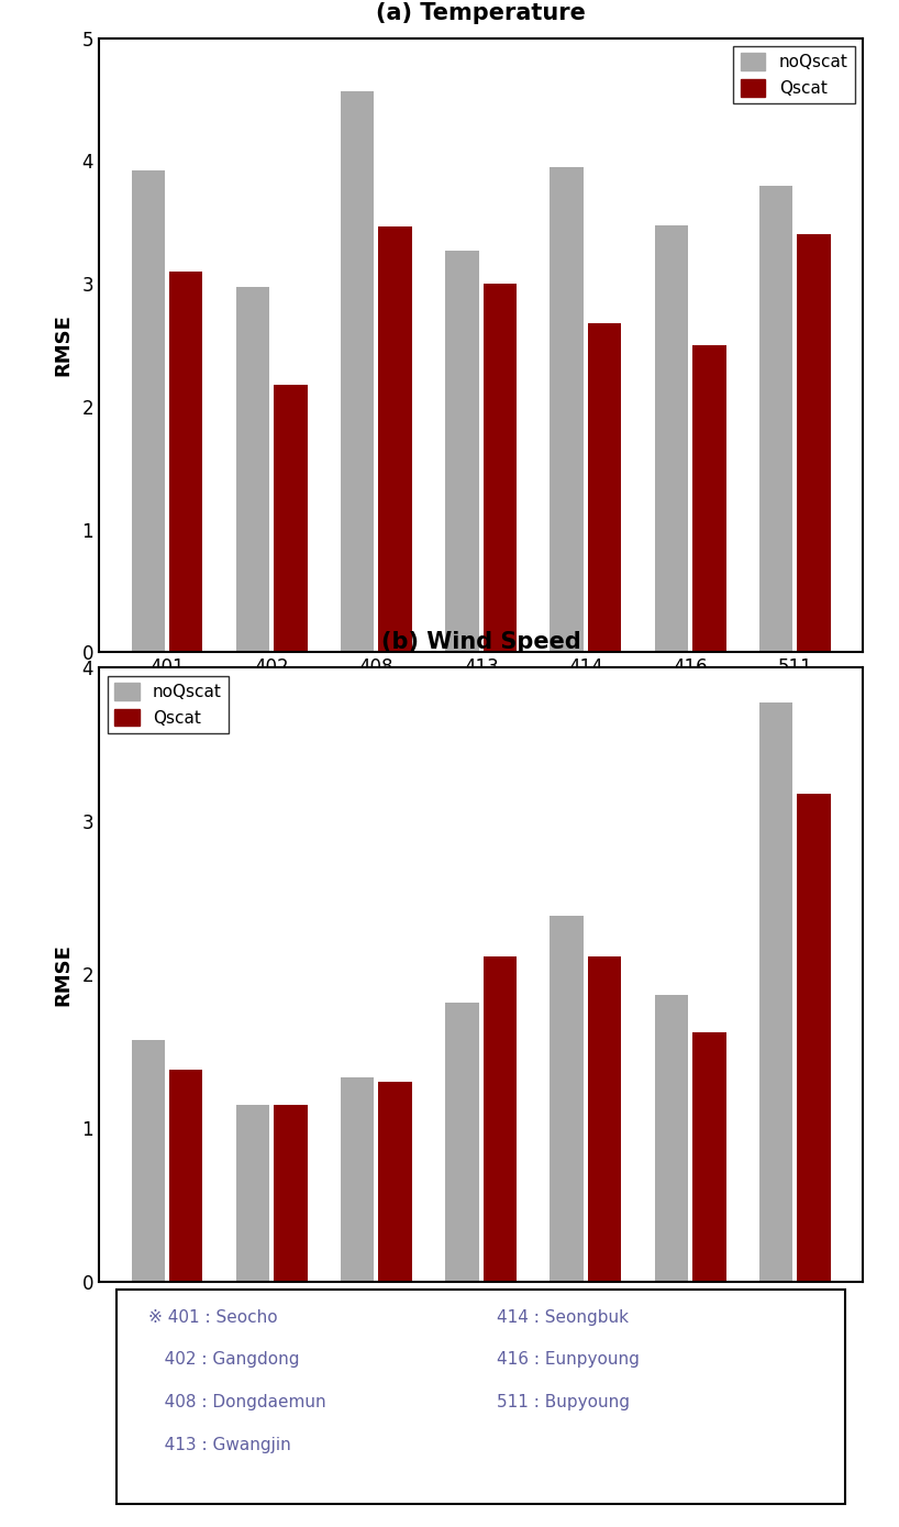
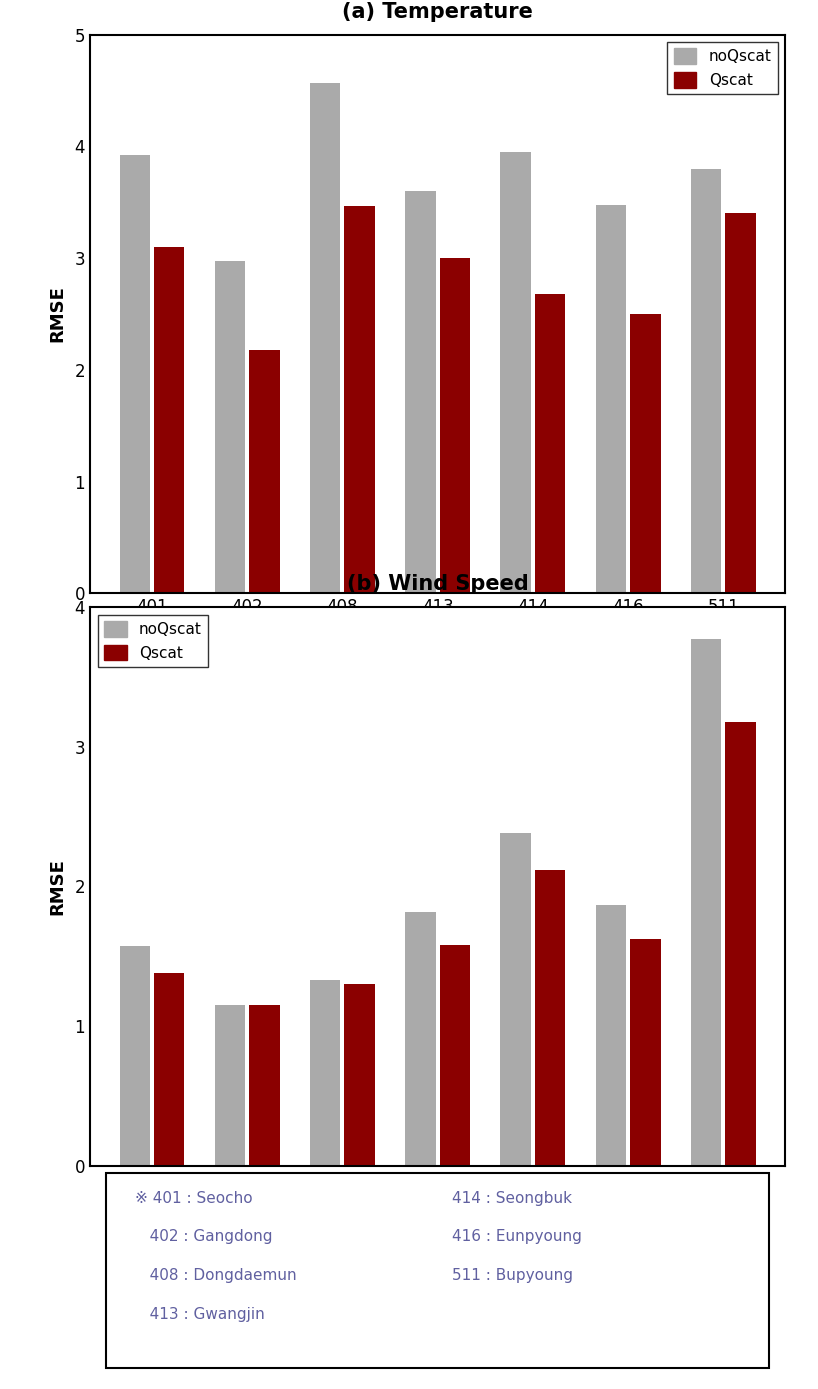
(a) Temperature/noQscat/413: 3.27 -> 3.60
(b) Wind Speed/Qscat/413: 2.12 -> 1.58
